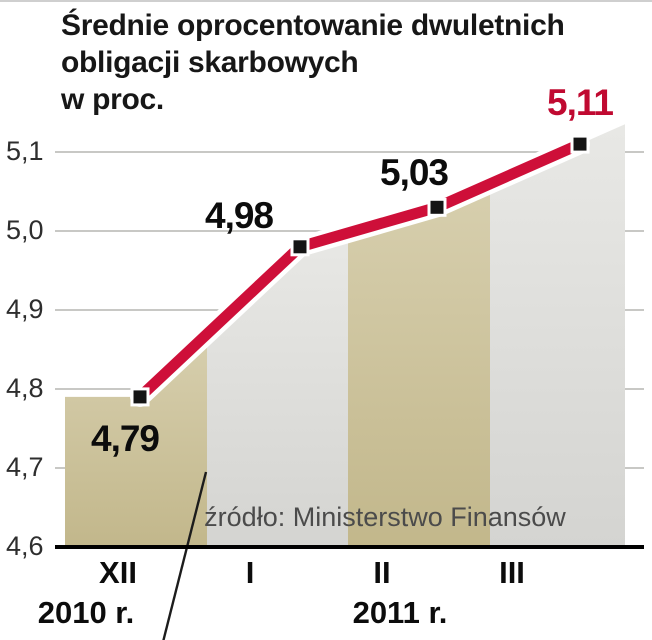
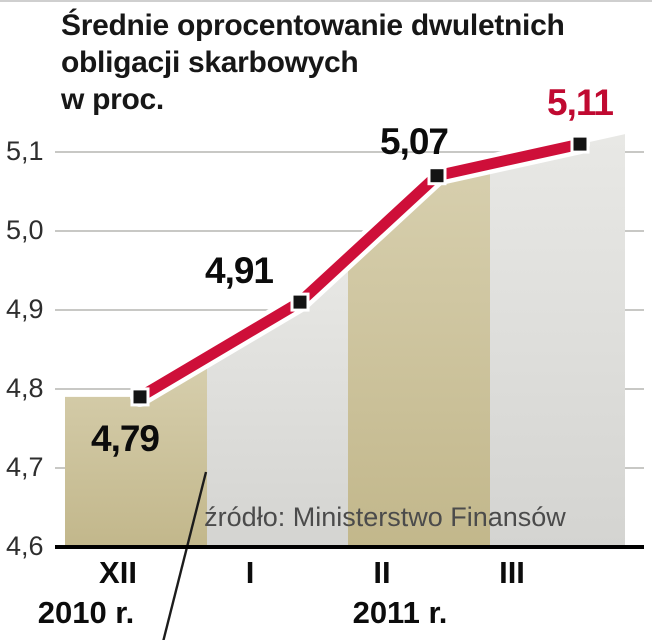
I: 4,98 -> 4,91
II: 5,03 -> 5,07
